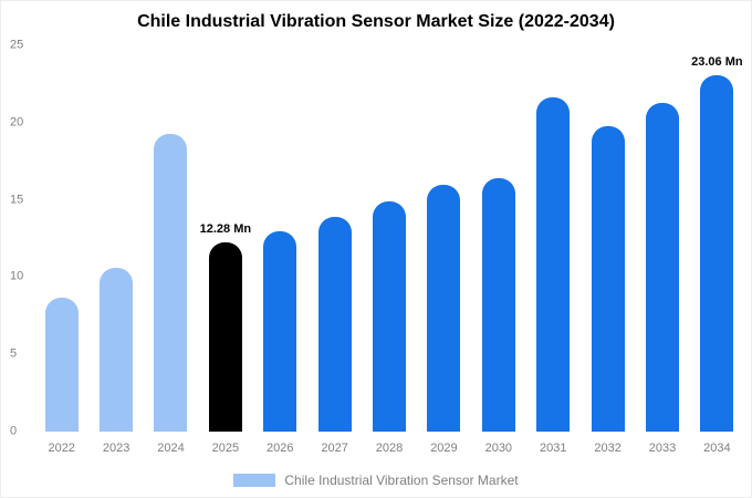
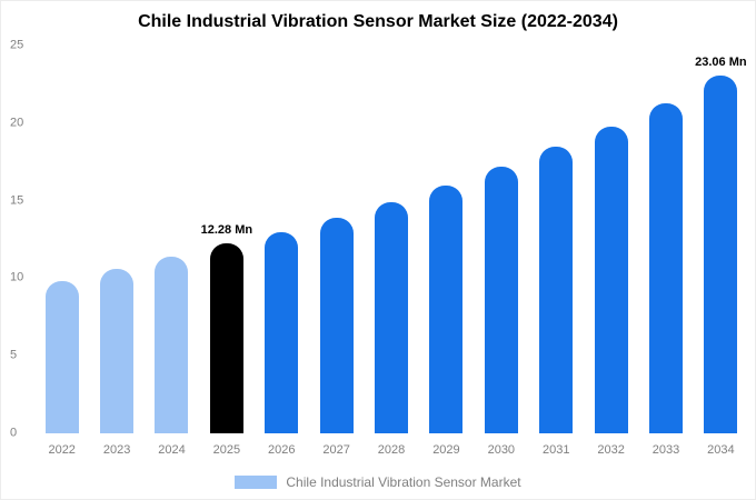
2022: 8.7 -> 9.8
2024: 19.3 -> 11.4
2030: 16.4 -> 17.2
2031: 21.6 -> 18.5
